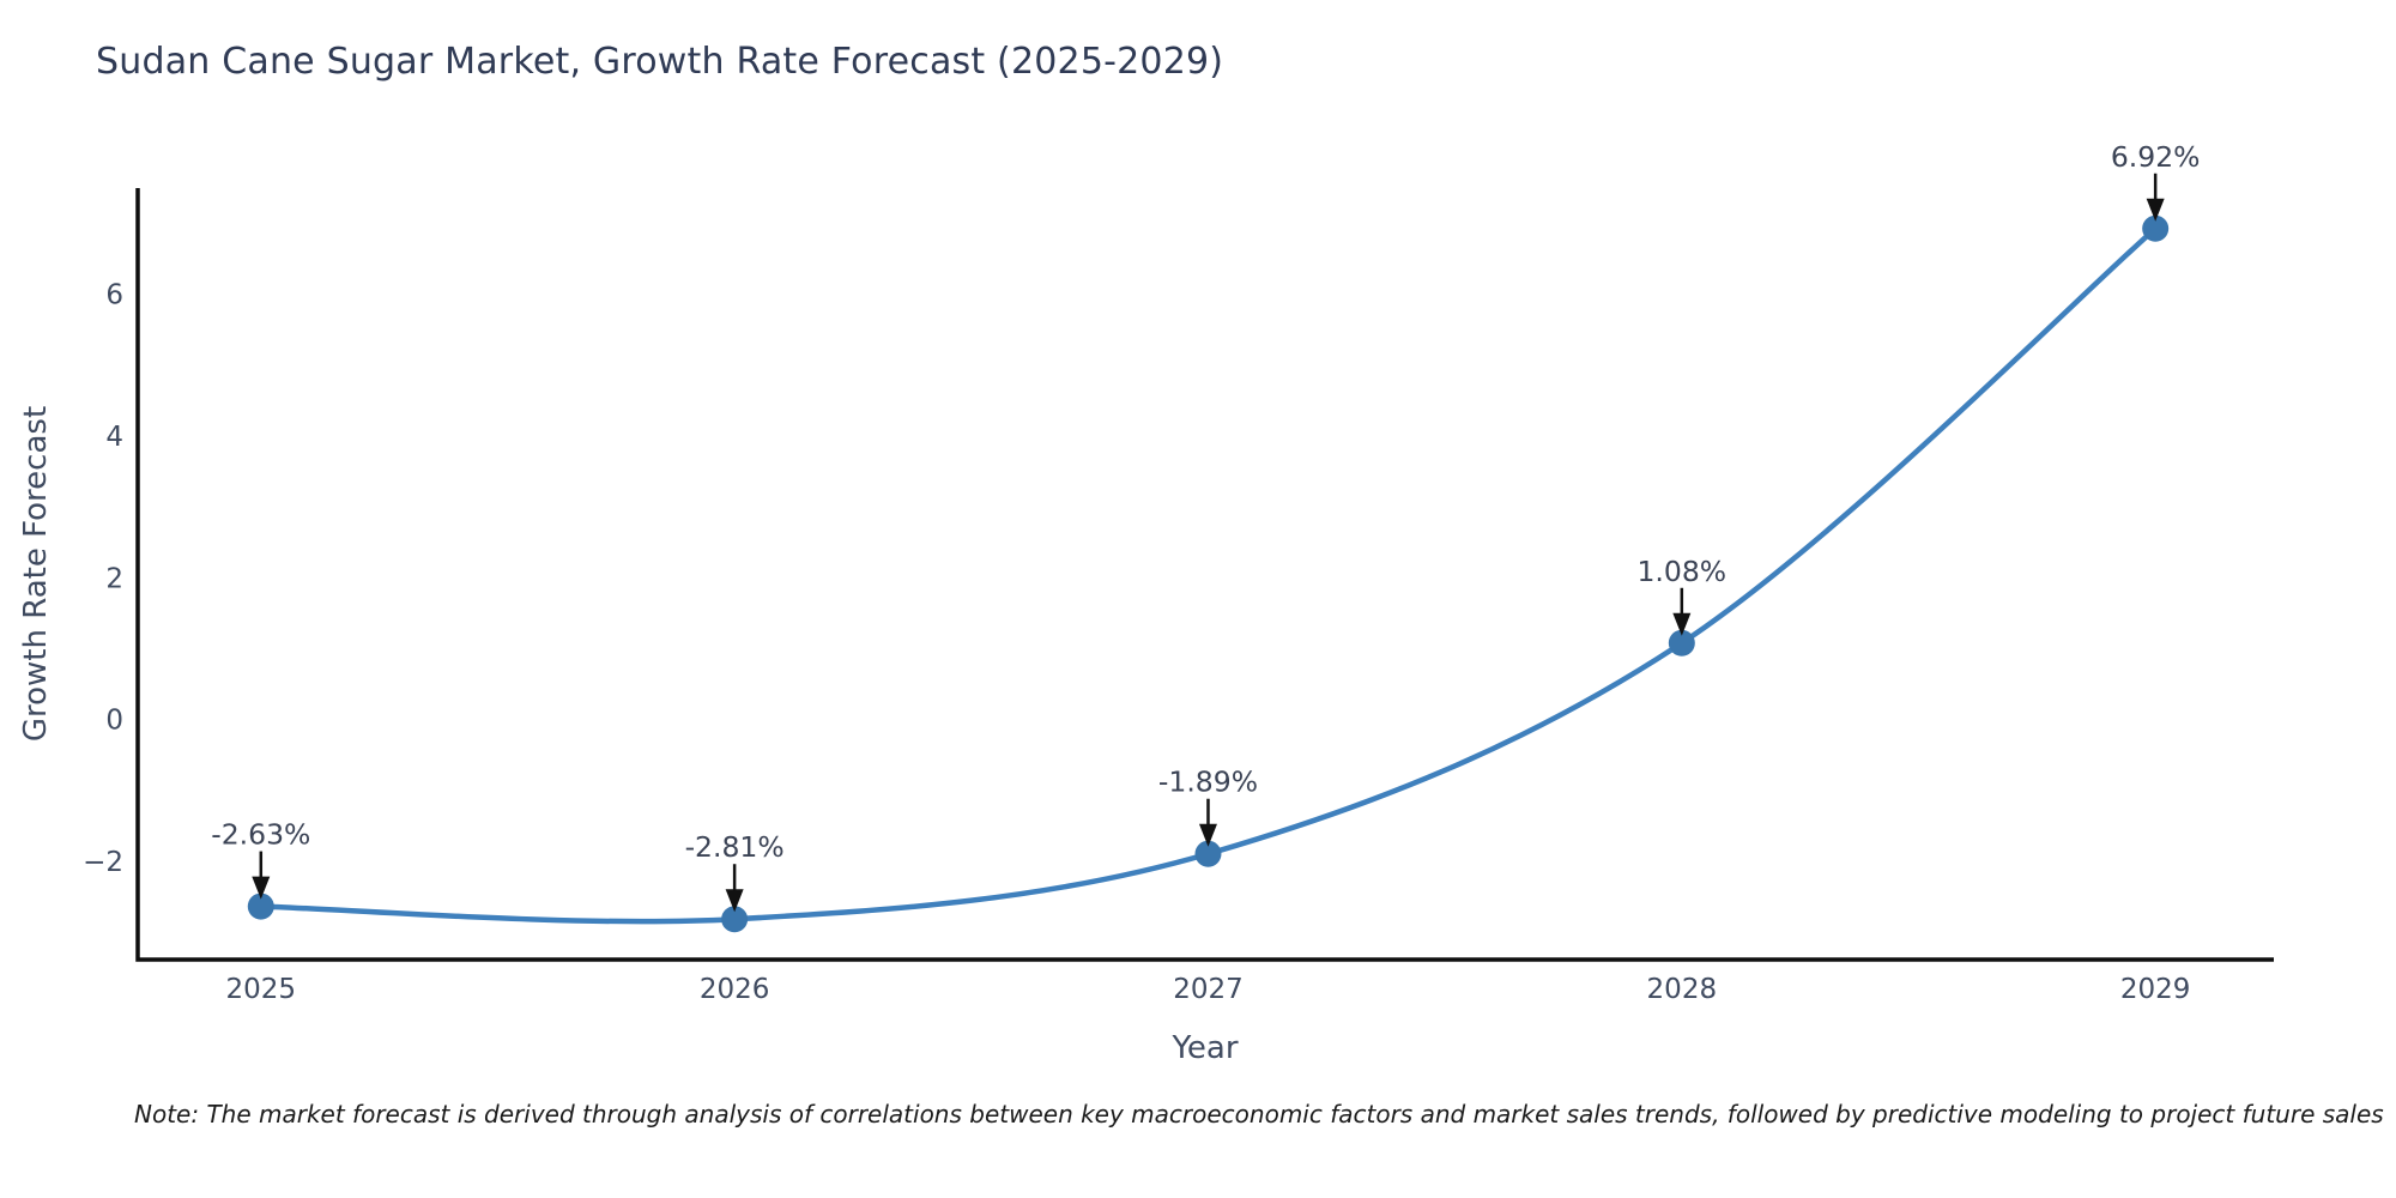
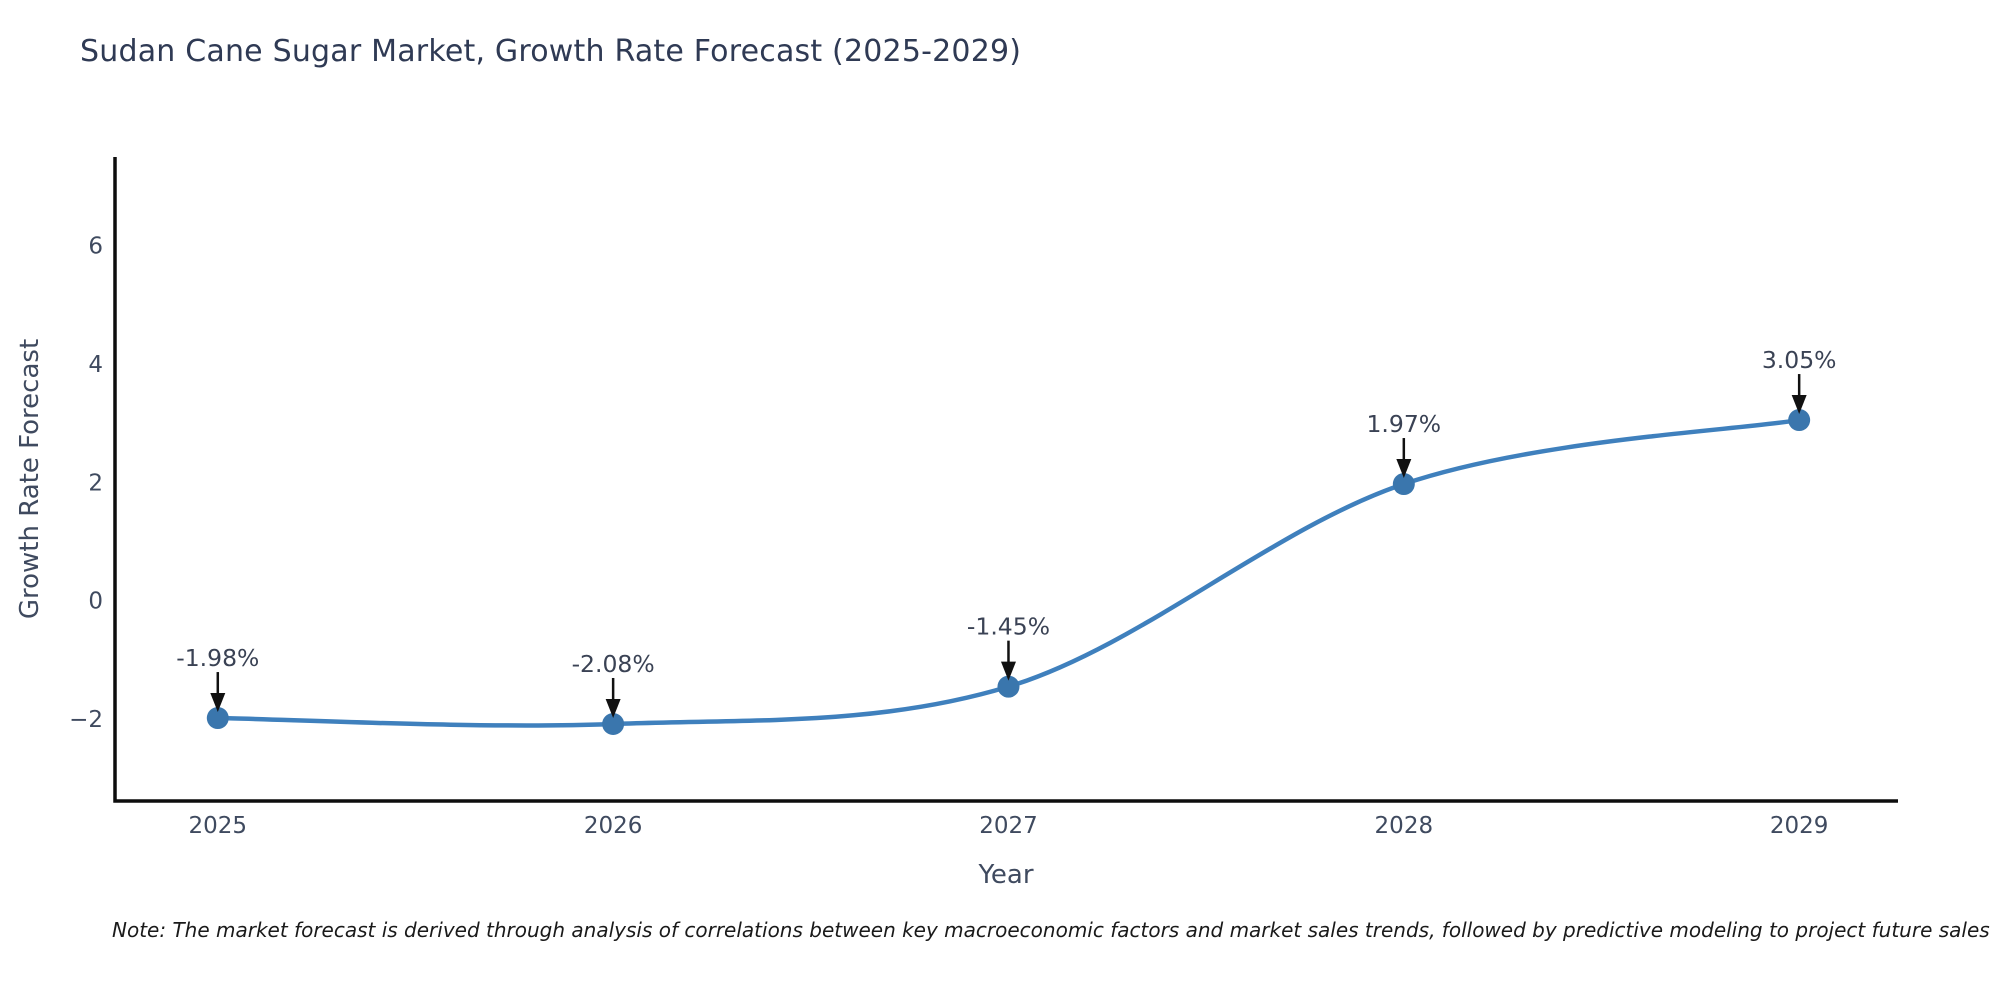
2025: -2.63% -> -1.98%
2026: -2.81% -> -2.08%
2027: -1.89% -> -1.45%
2028: 1.08% -> 1.97%
2029: 6.92% -> 3.05%
